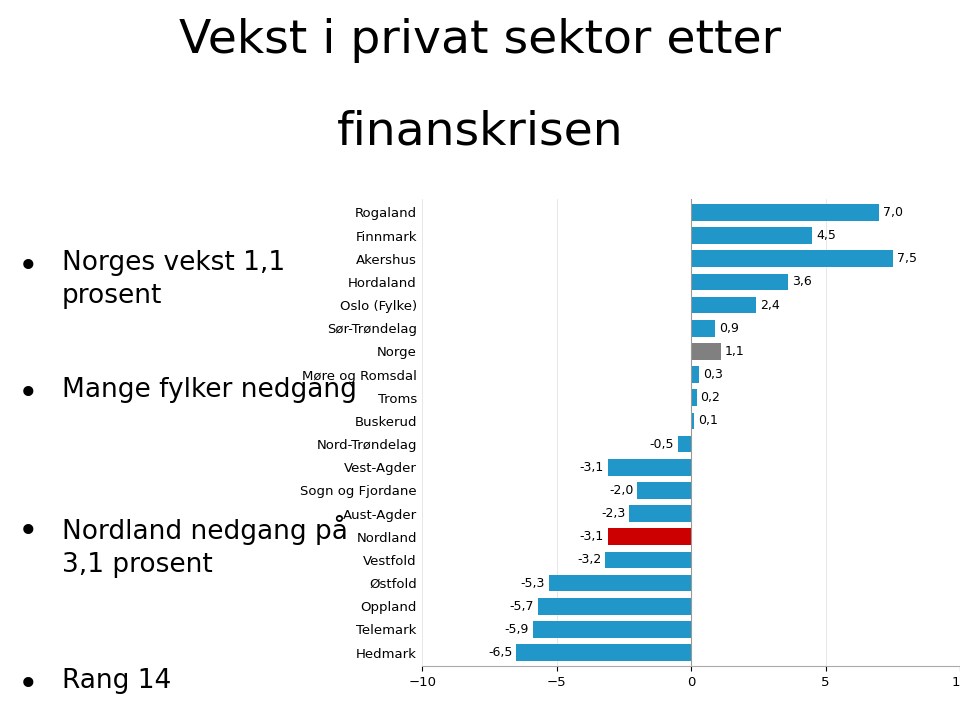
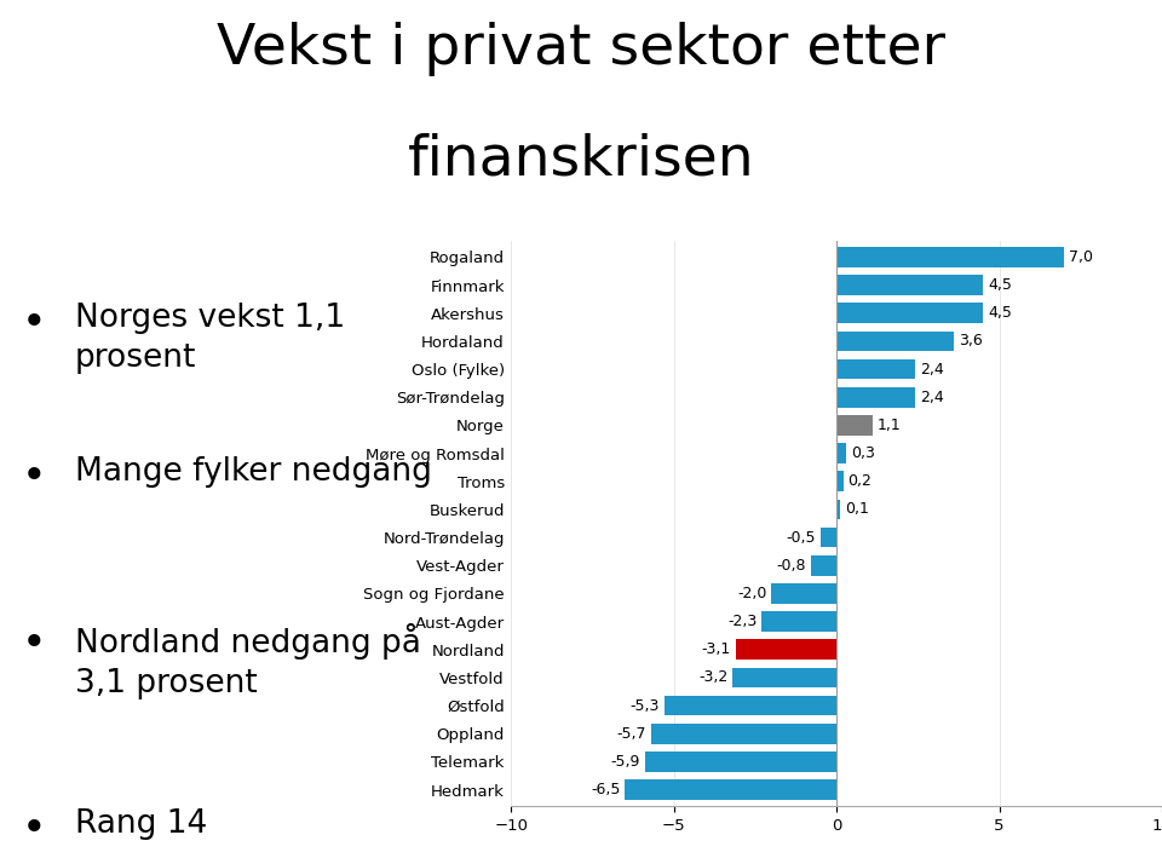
Akershus: 7,5 -> 4,5
Sør-Trøndelag: 0,9 -> 2,4
Vest-Agder: -3,1 -> -0,8
